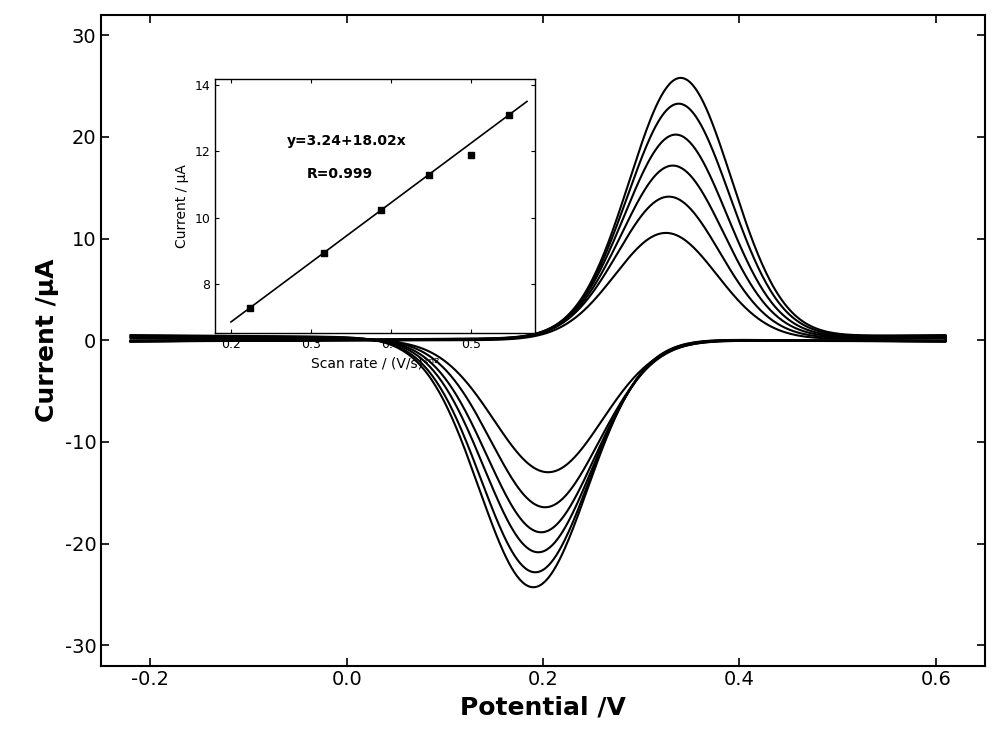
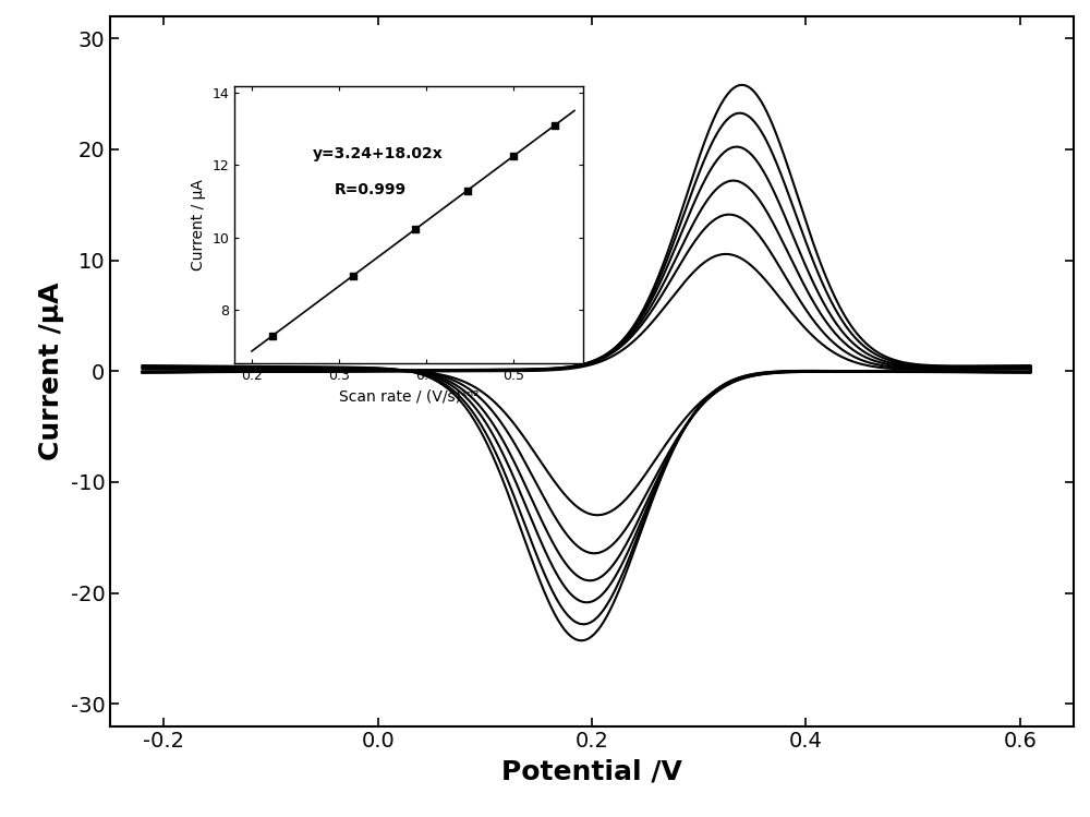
0.5: 11.90 -> 12.25
